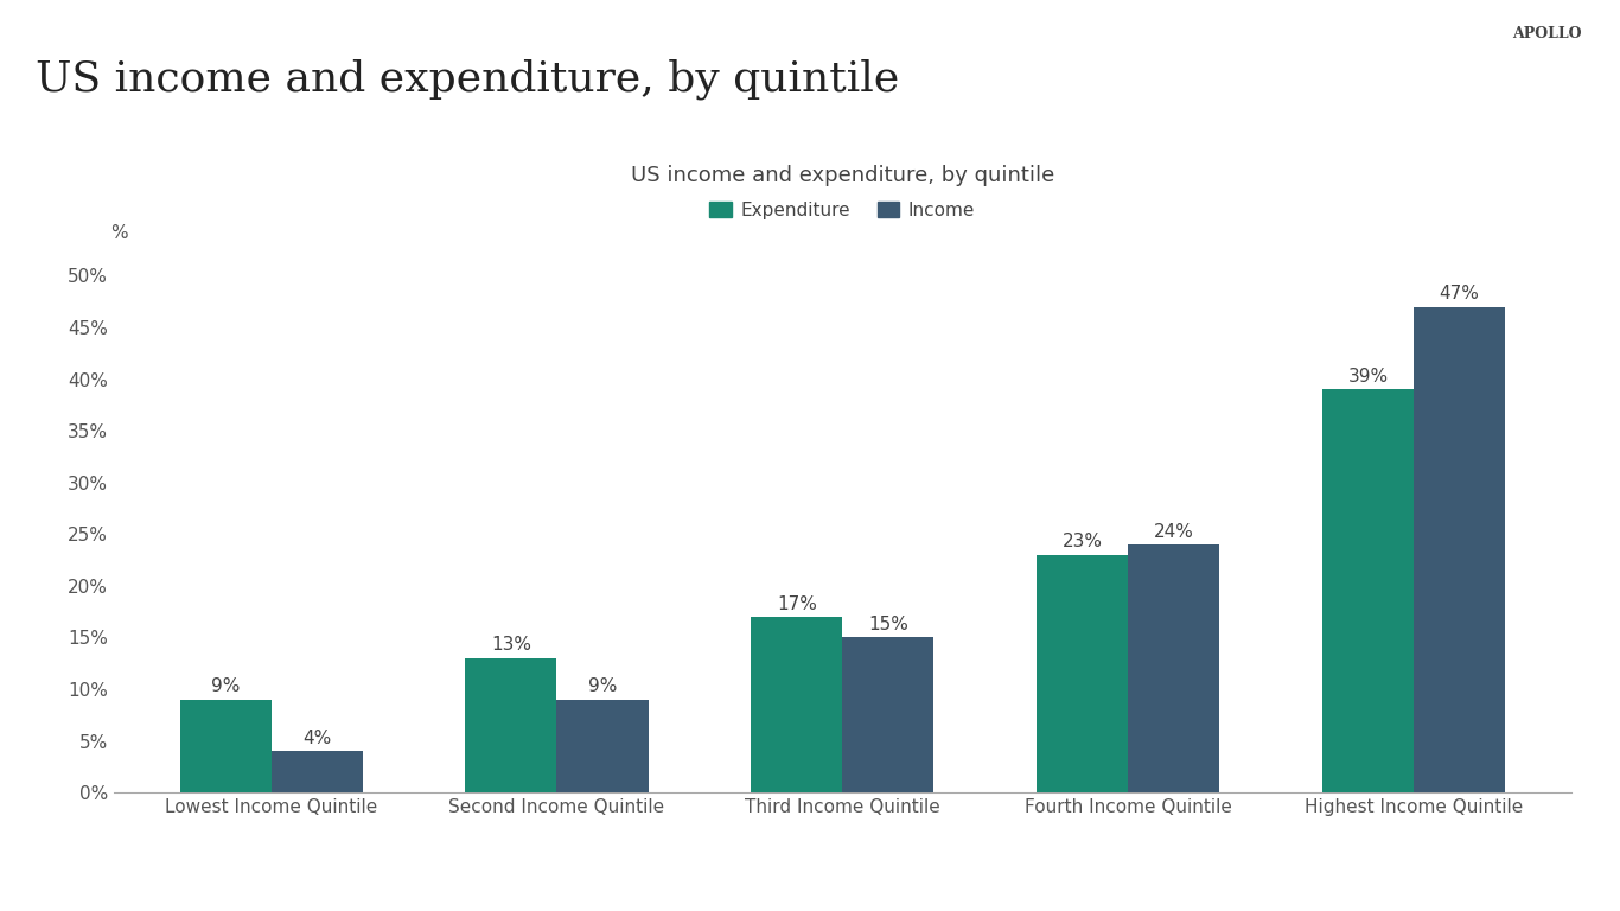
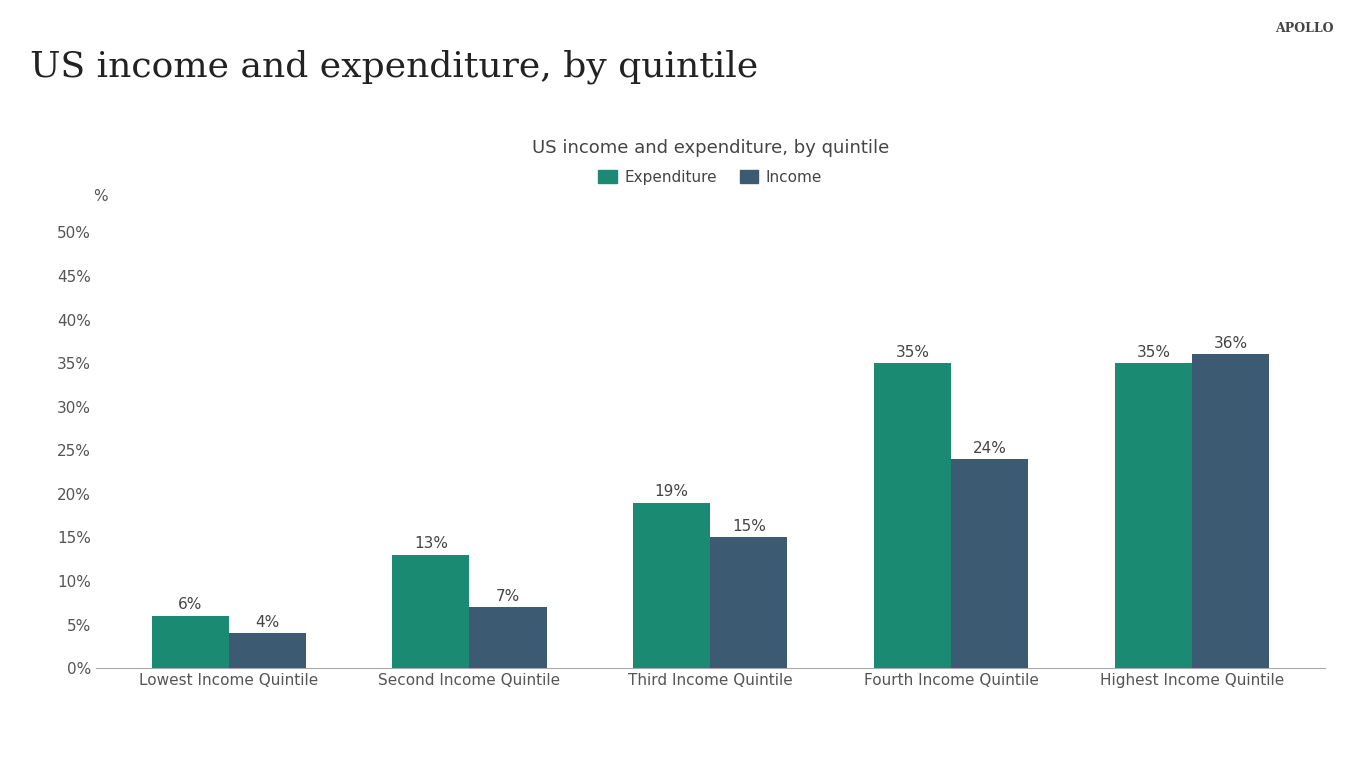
Expenditure/Lowest Income Quintile: 9% -> 6%
Income/Second Income Quintile: 9% -> 7%
Expenditure/Third Income Quintile: 17% -> 19%
Expenditure/Fourth Income Quintile: 23% -> 35%
Expenditure/Highest Income Quintile: 39% -> 35%
Income/Highest Income Quintile: 47% -> 36%
